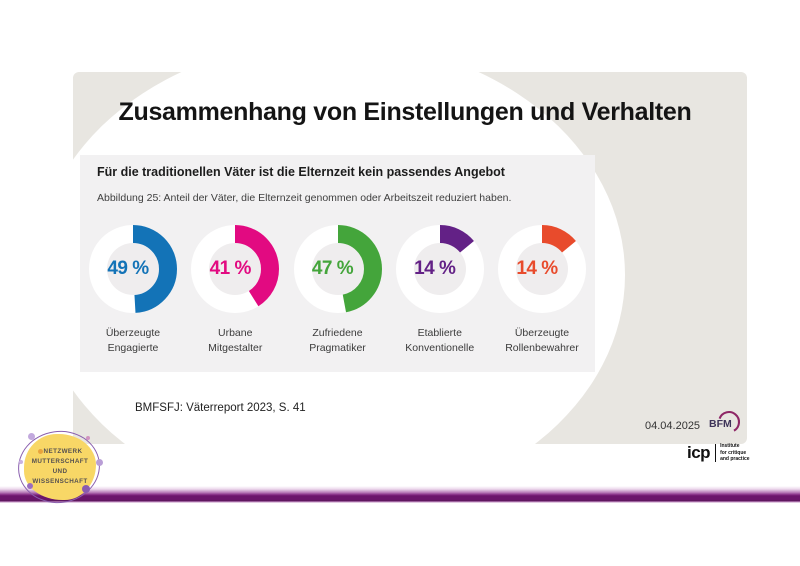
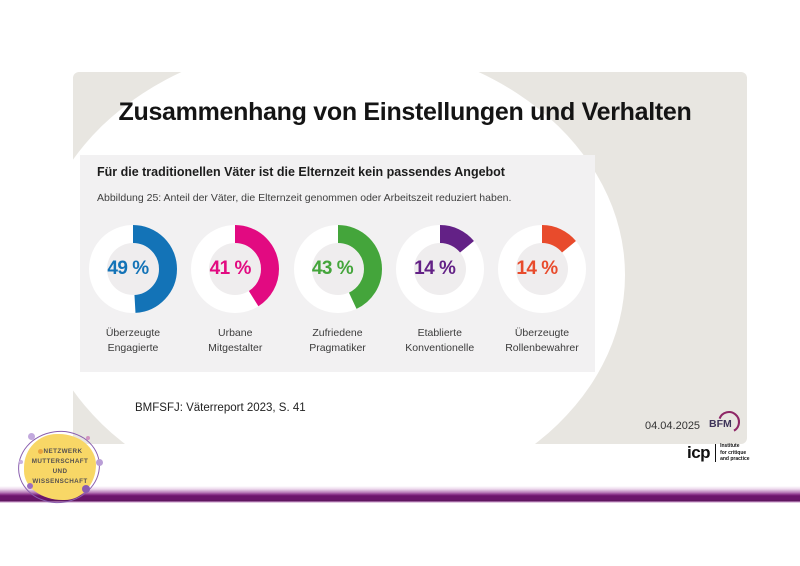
Zufriedene Pragmatiker: 47 -> 43
